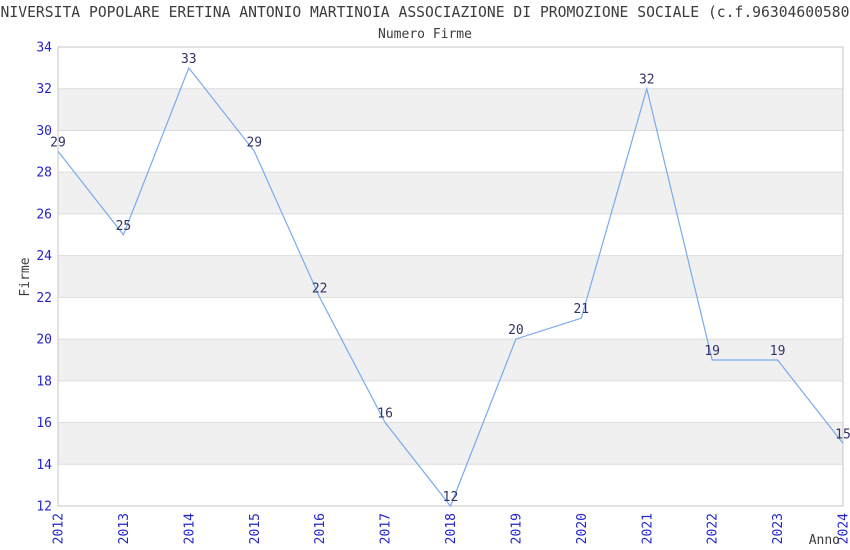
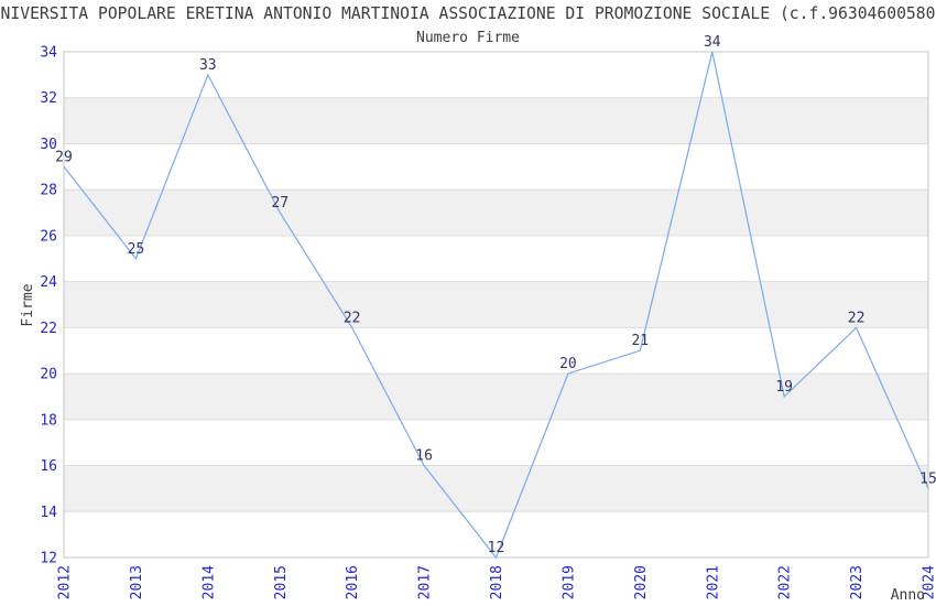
2015: 29 -> 27
2021: 32 -> 34
2023: 19 -> 22
